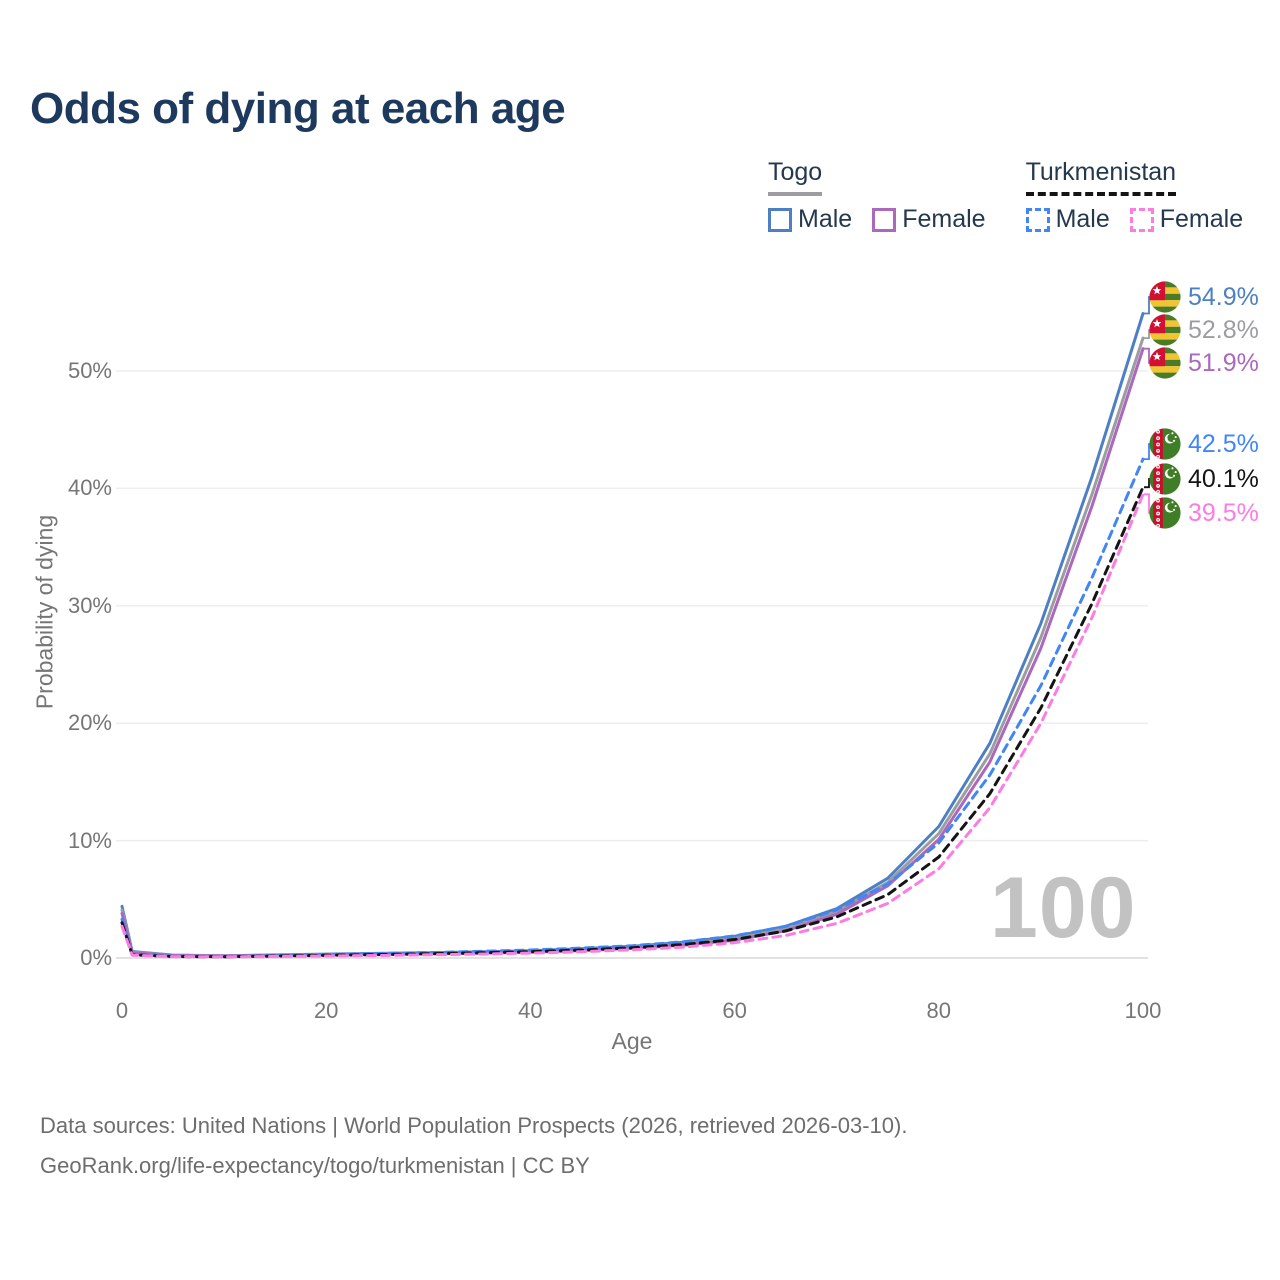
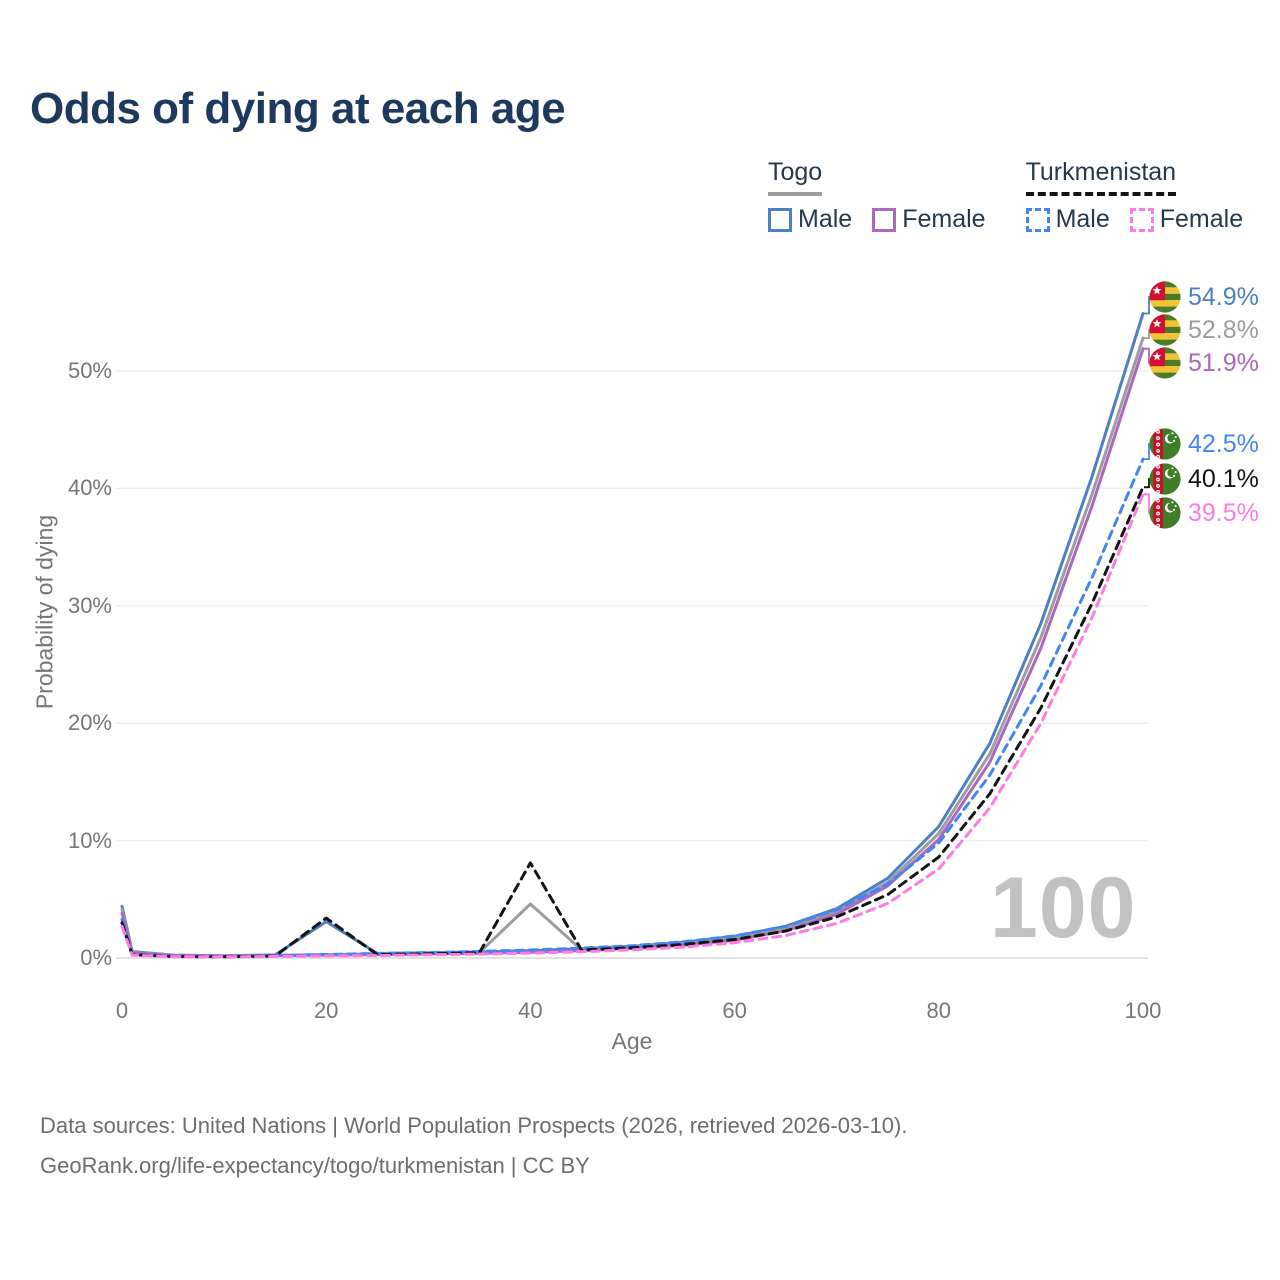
Togo Male/20: 0.3% -> 3.1%
Turkmenistan/20: 0.2% -> 3.4%
Togo/40: 0.6% -> 4.6%
Turkmenistan/40: 0.5% -> 8.1%
